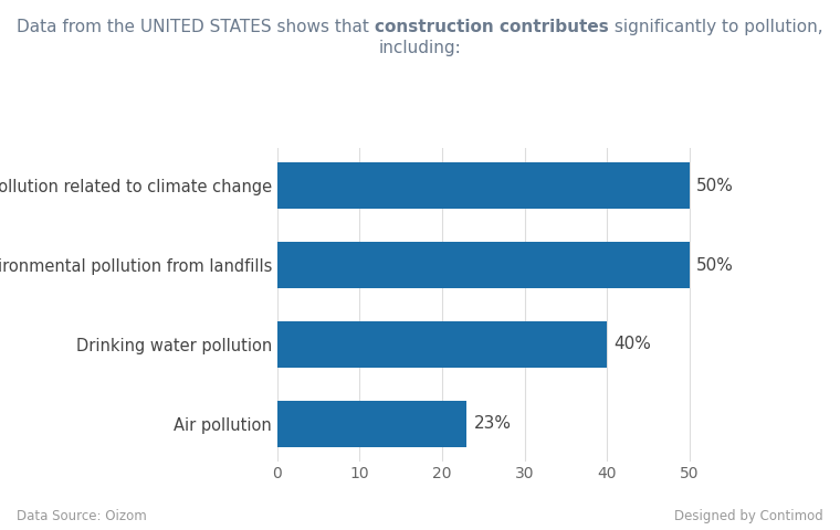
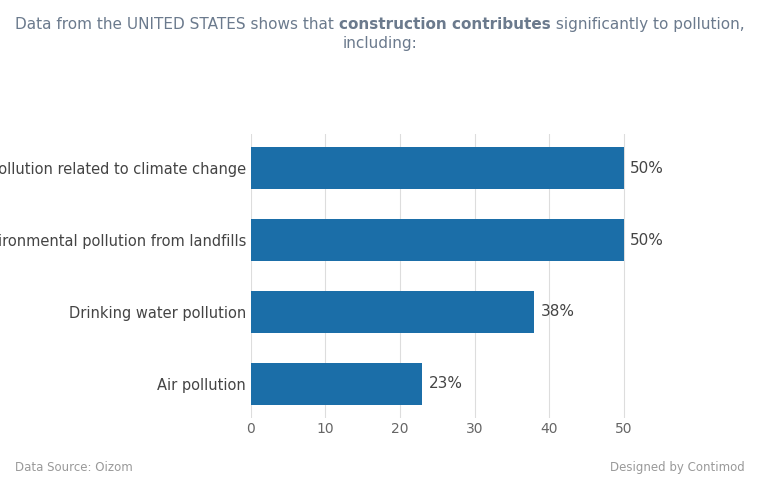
Drinking water pollution: 40% -> 38%
